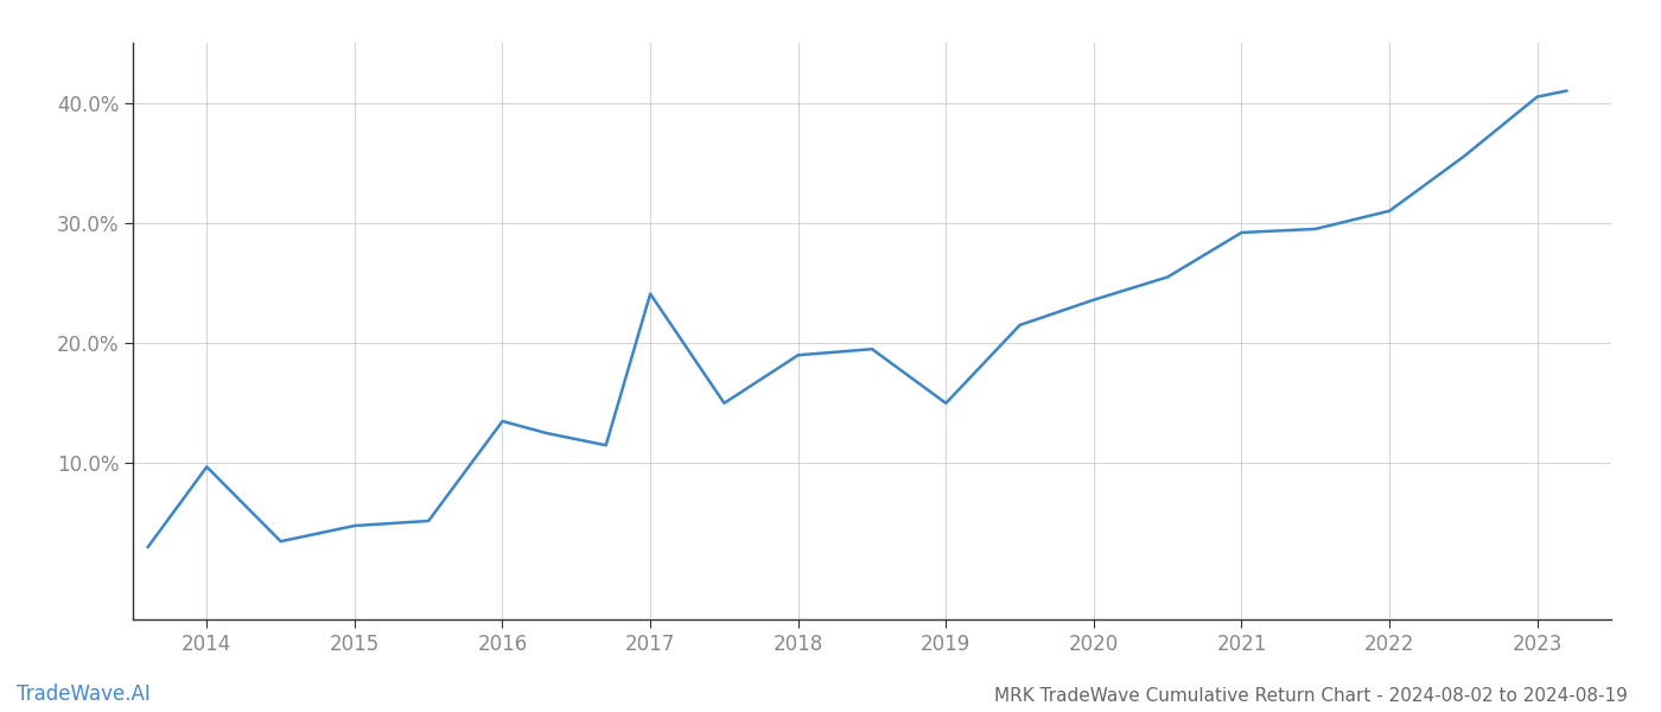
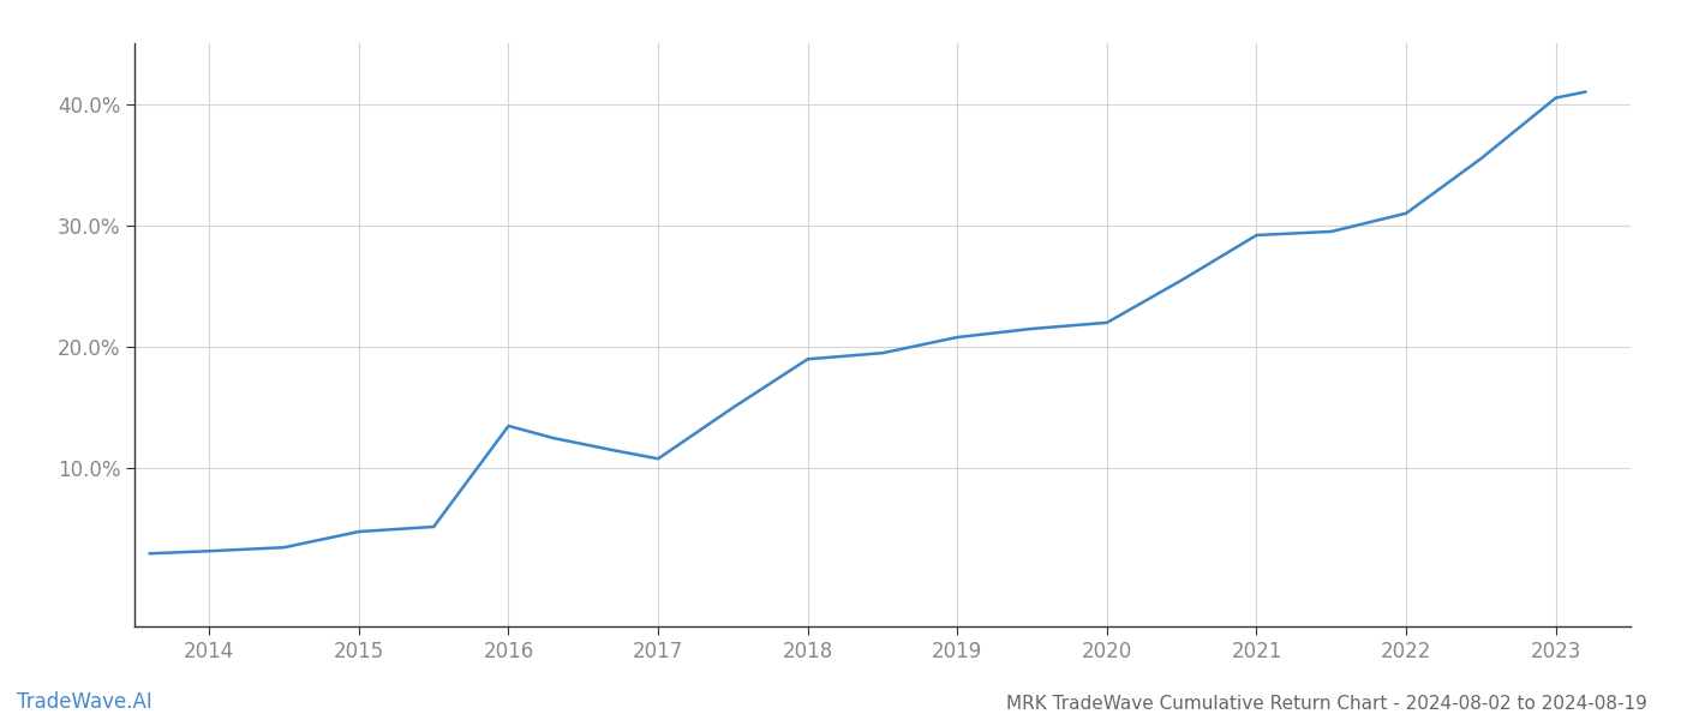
2014: 9.7% -> 3.2%
2017: 24.1% -> 10.8%
2019: 15.0% -> 20.8%
2020: 23.6% -> 22.0%
